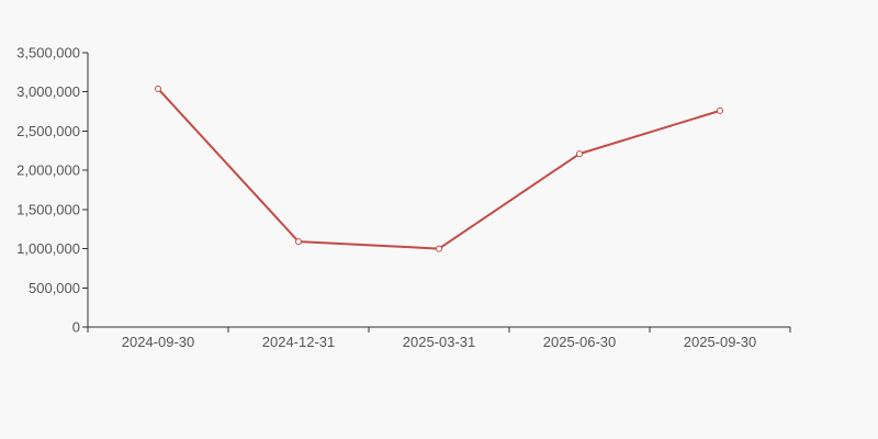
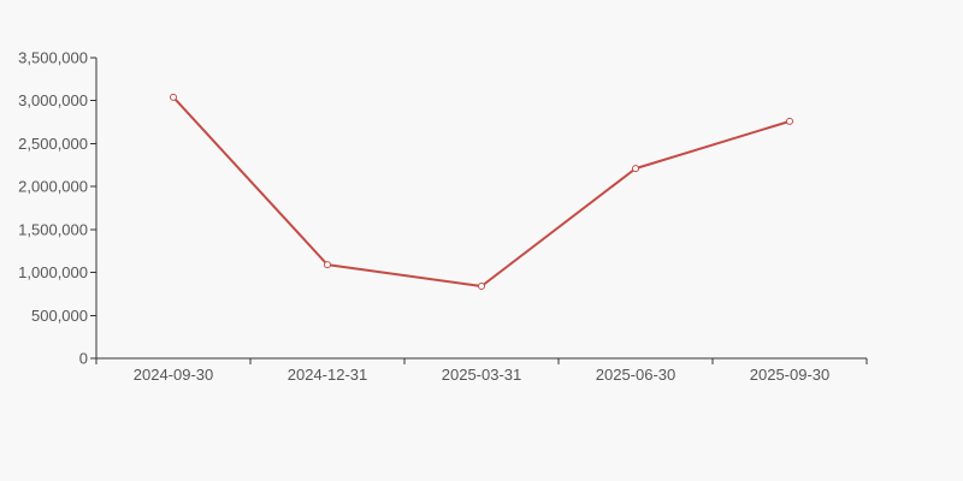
2025-03-31: 1000000 -> 800000
